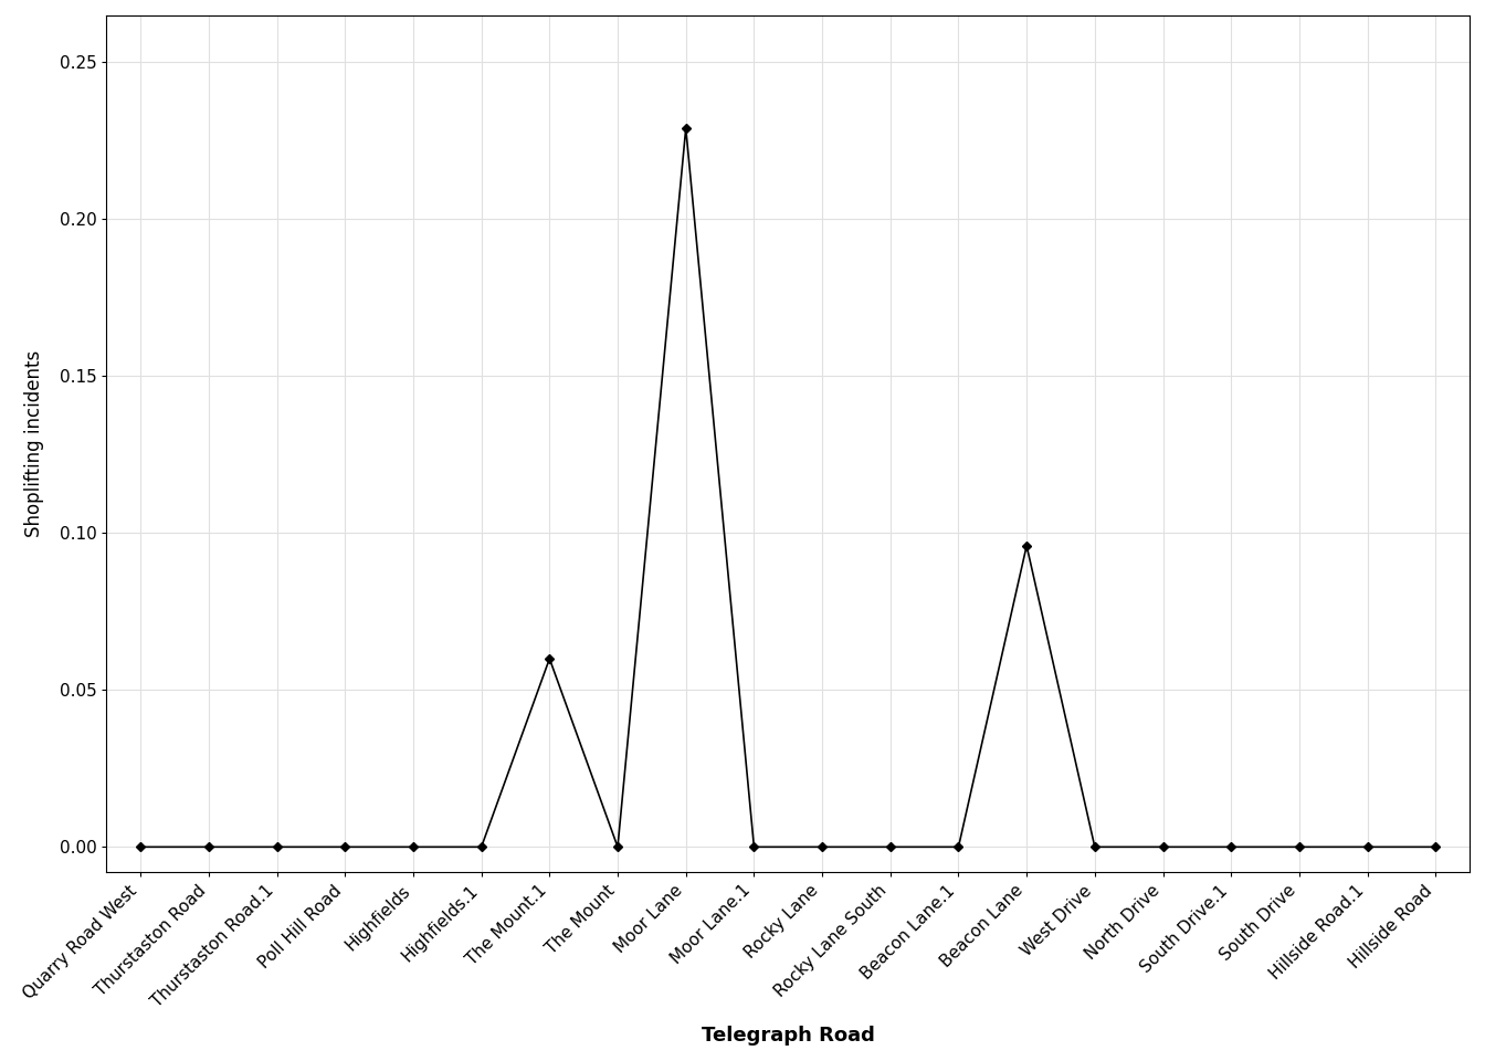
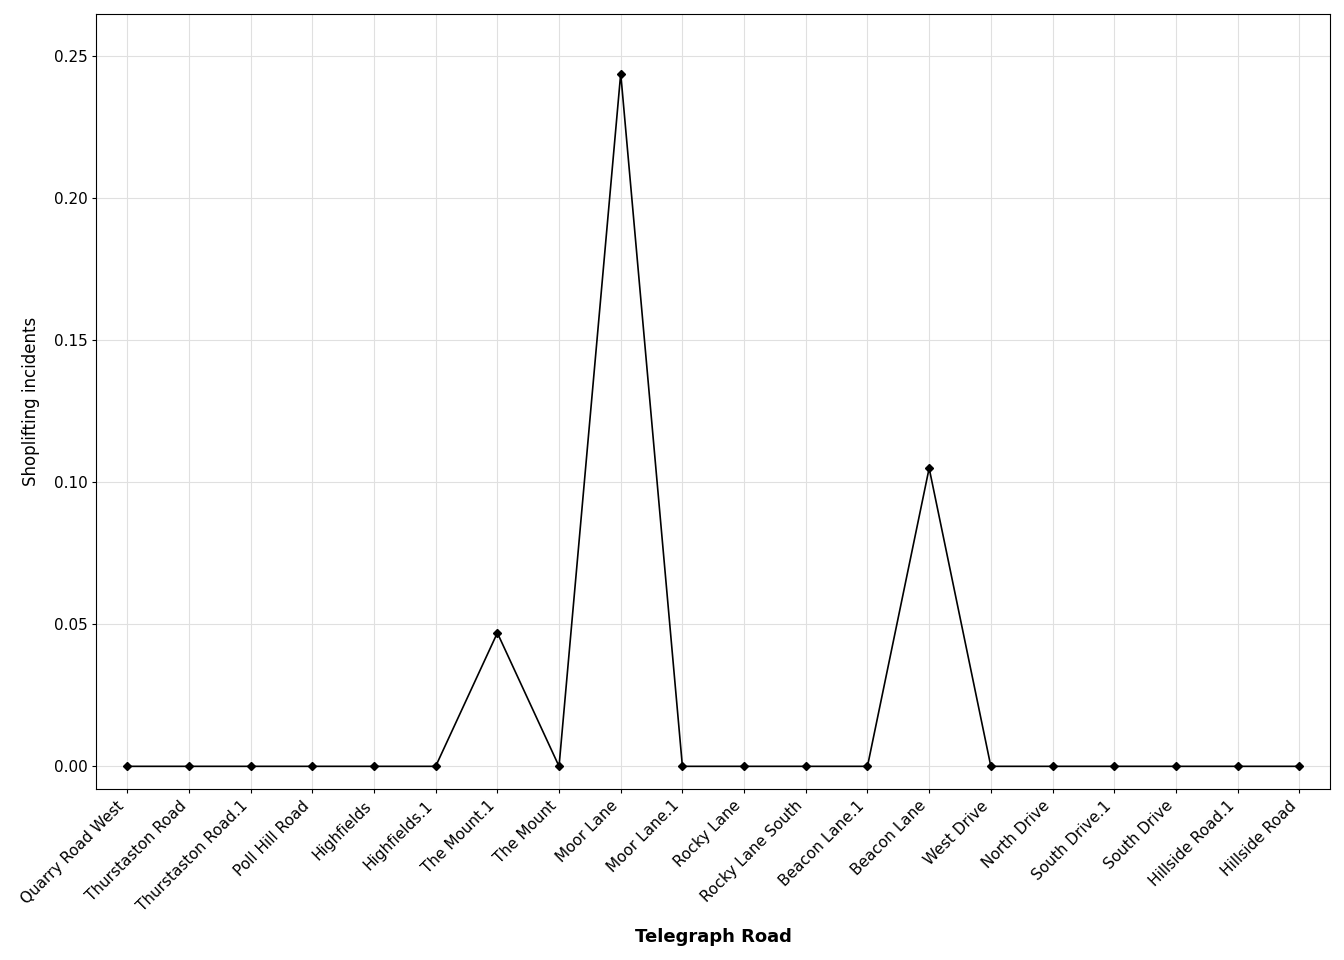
The Mount.1: 0.060 -> 0.047
Moor Lane: 0.229 -> 0.244
Beacon Lane: 0.096 -> 0.105
